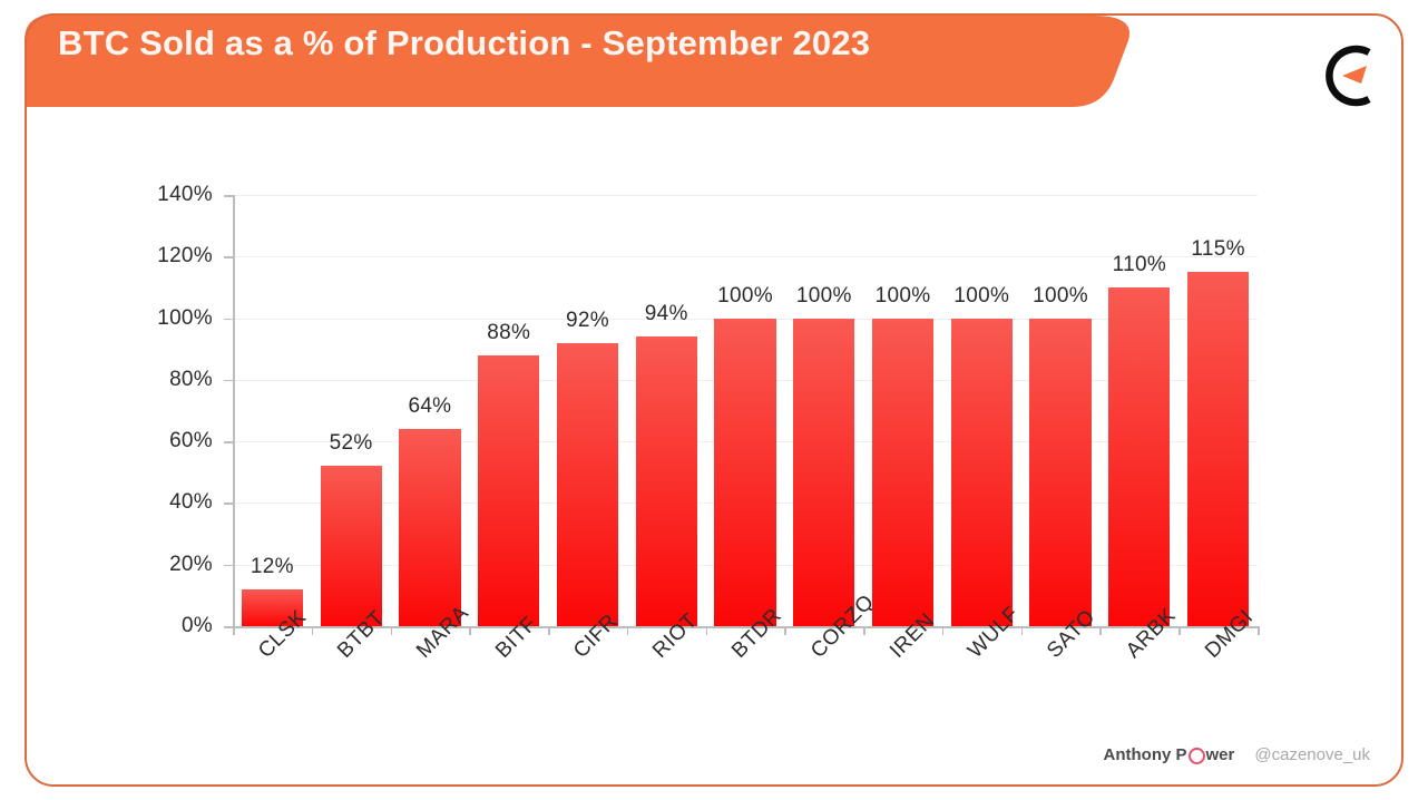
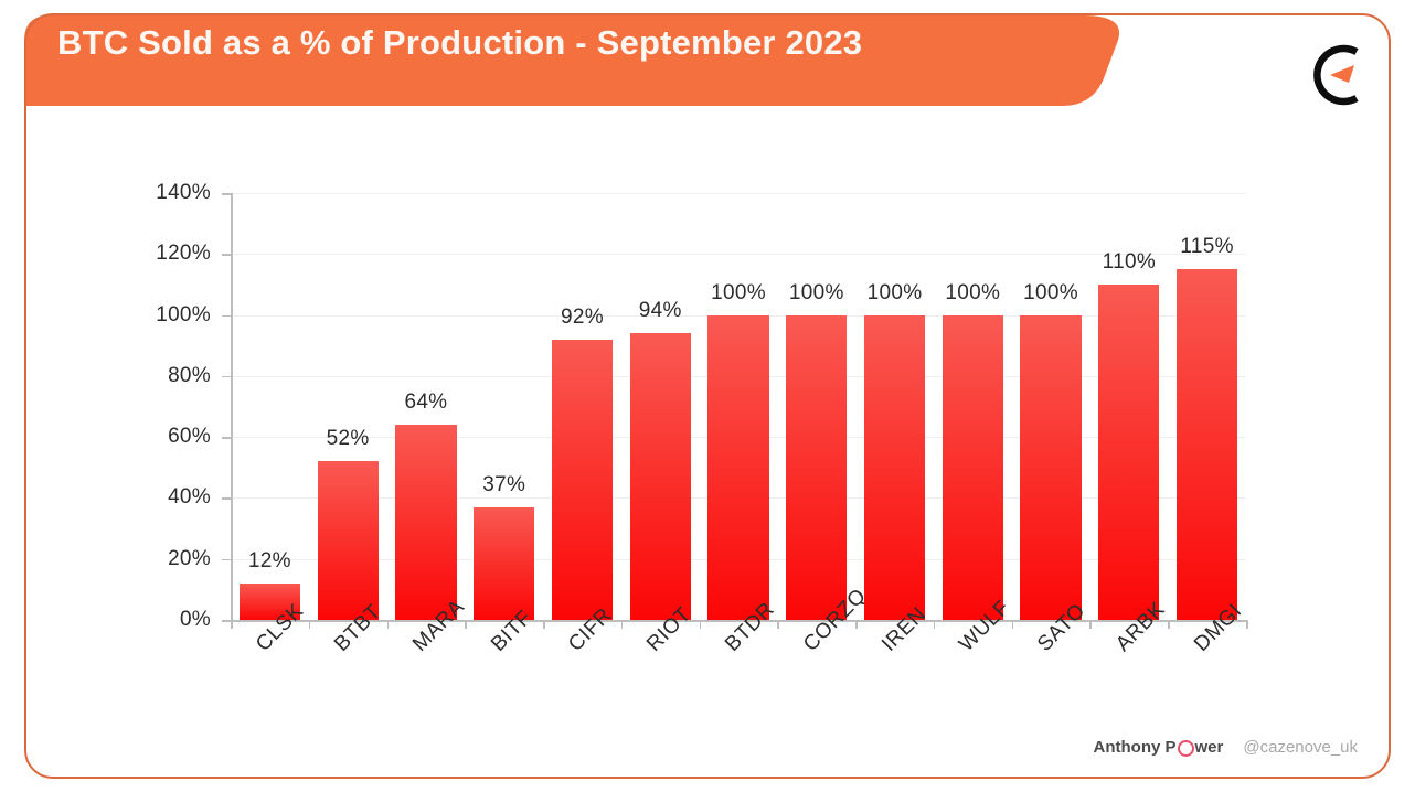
BITF: 88% -> 37%
